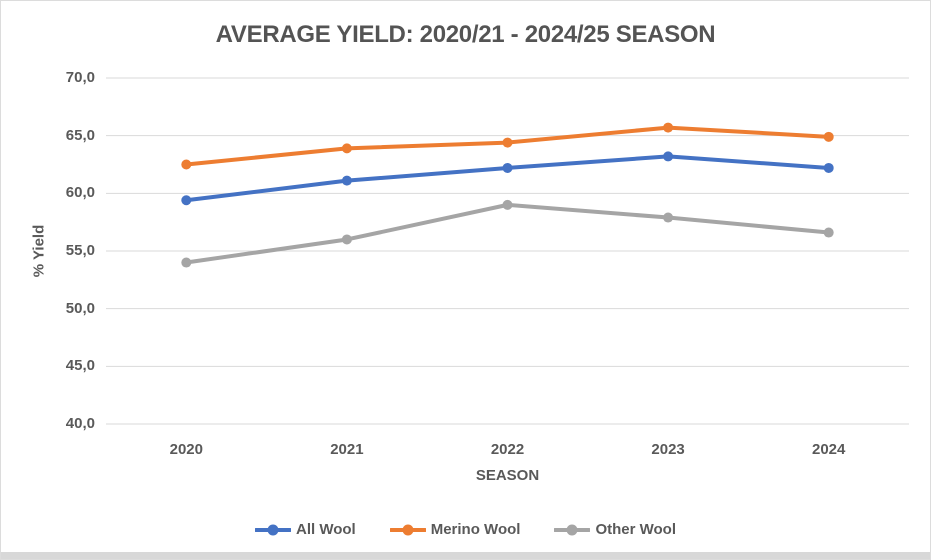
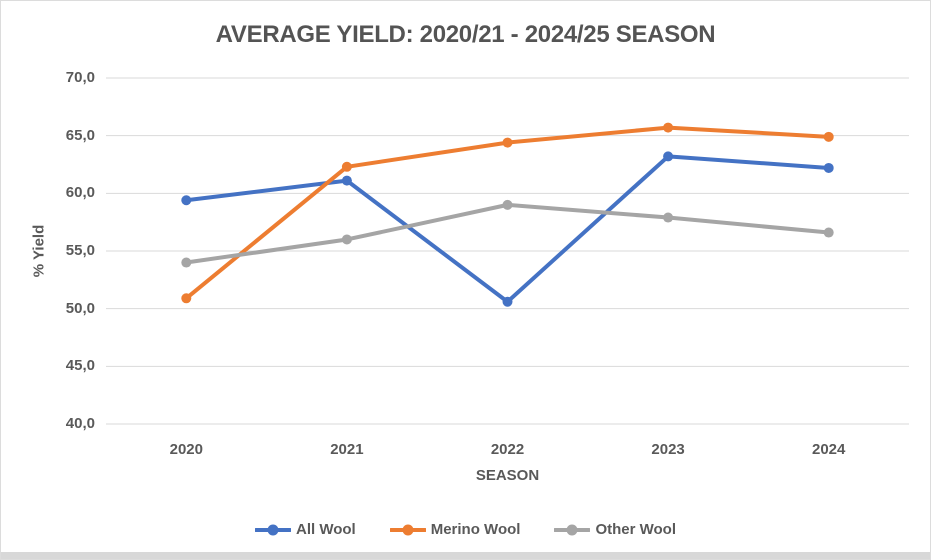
Merino Wool/2020: 62,5 -> 50,9
Merino Wool/2021: 63,9 -> 62,3
All Wool/2022: 62,2 -> 50,6
